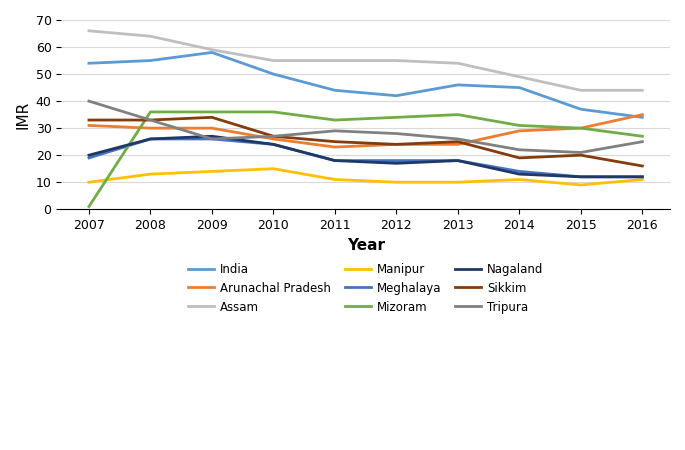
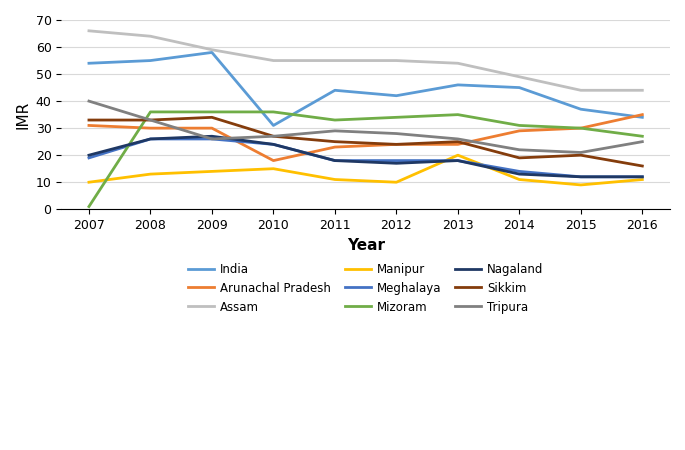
India/2010: 50 -> 31
Arunachal Pradesh/2010: 26 -> 18
Manipur/2013: 10 -> 20
